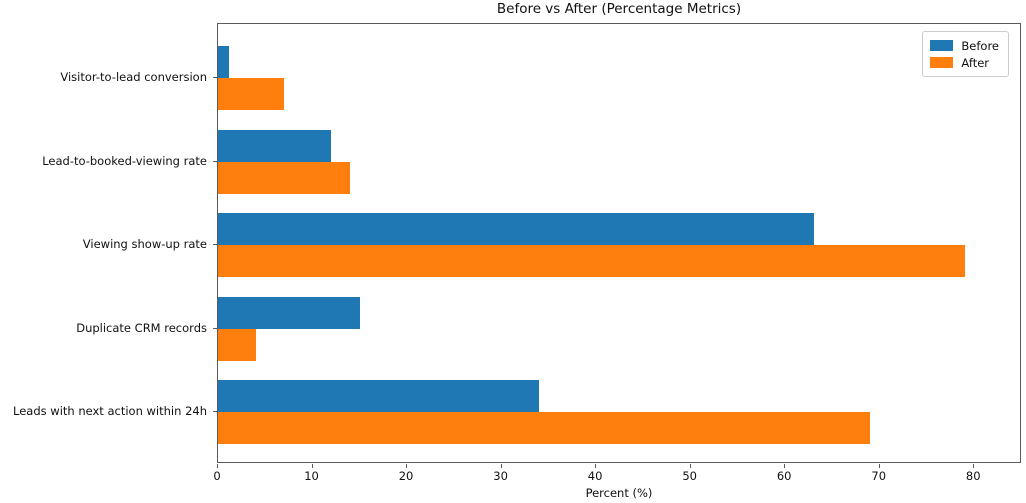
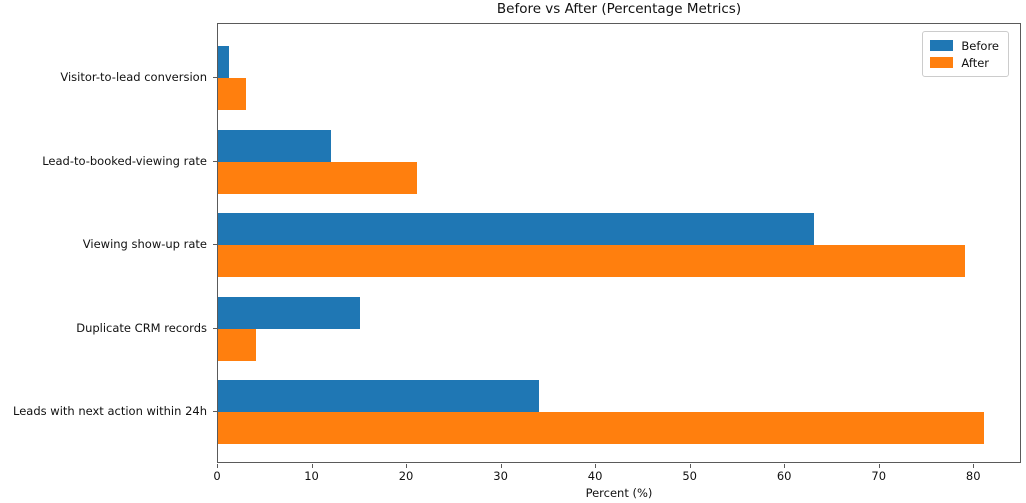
After/Visitor-to-lead conversion: 7 -> 3
After/Lead-to-booked-viewing rate: 14 -> 21
After/Leads with next action within 24h: 69 -> 81
